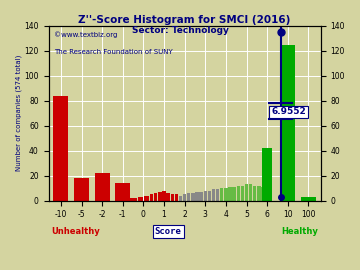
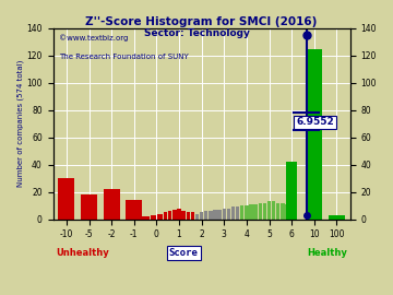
-10: 84 -> 30
